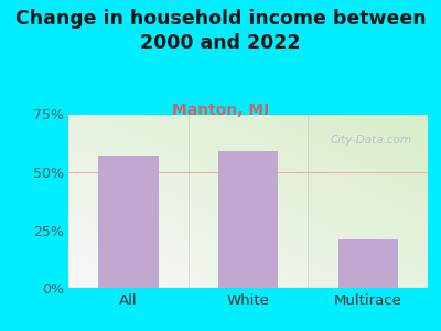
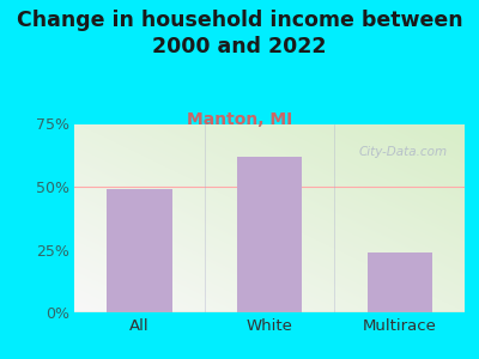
All: 57% -> 49%
White: 59% -> 62%
Multirace: 21% -> 24%
